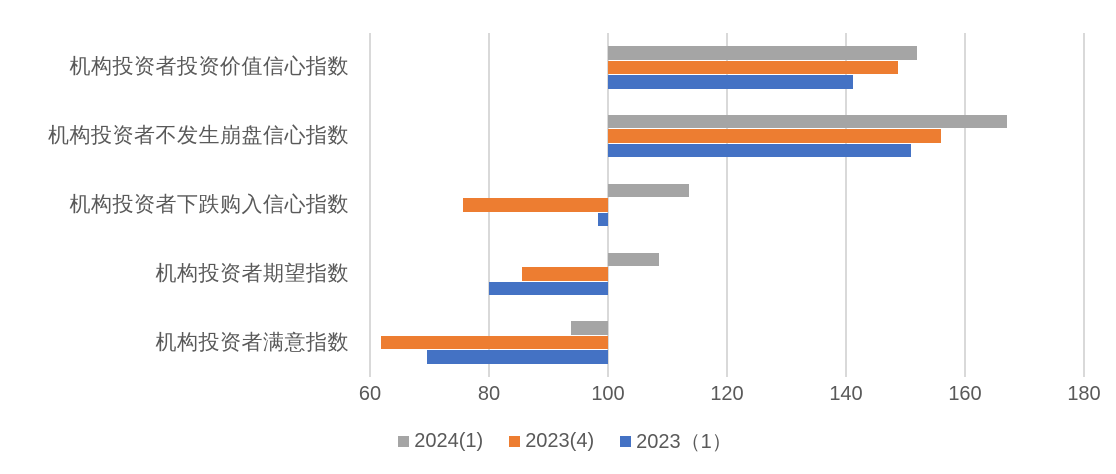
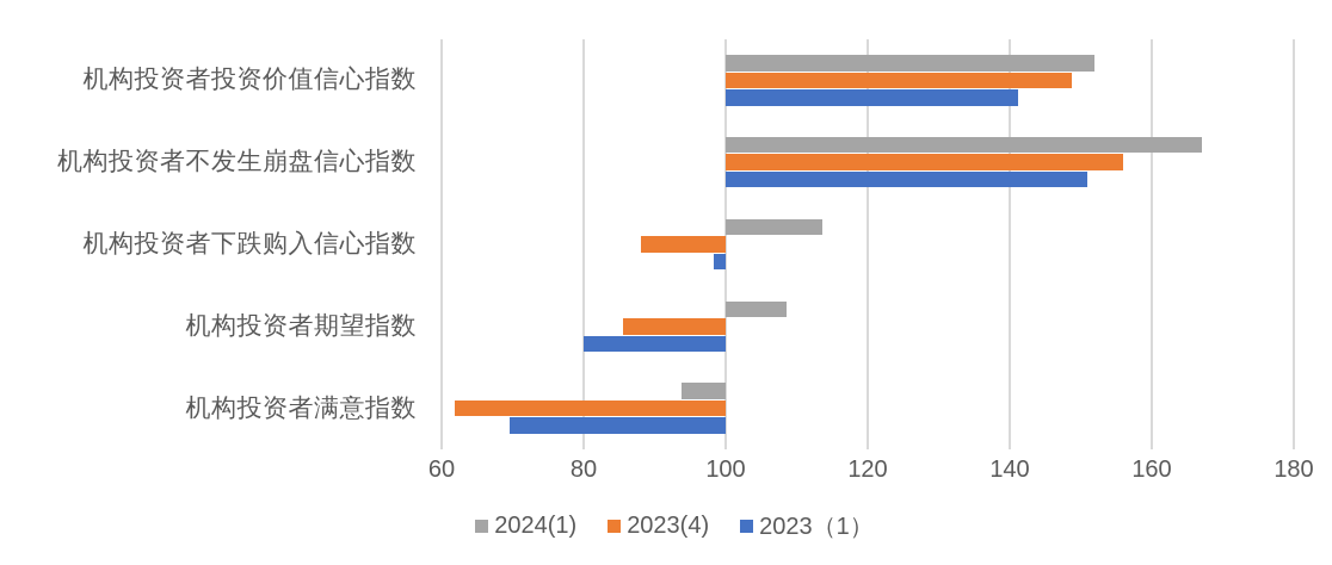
2023(4)/机构投资者下跌购入信心指数: 76 -> 88
